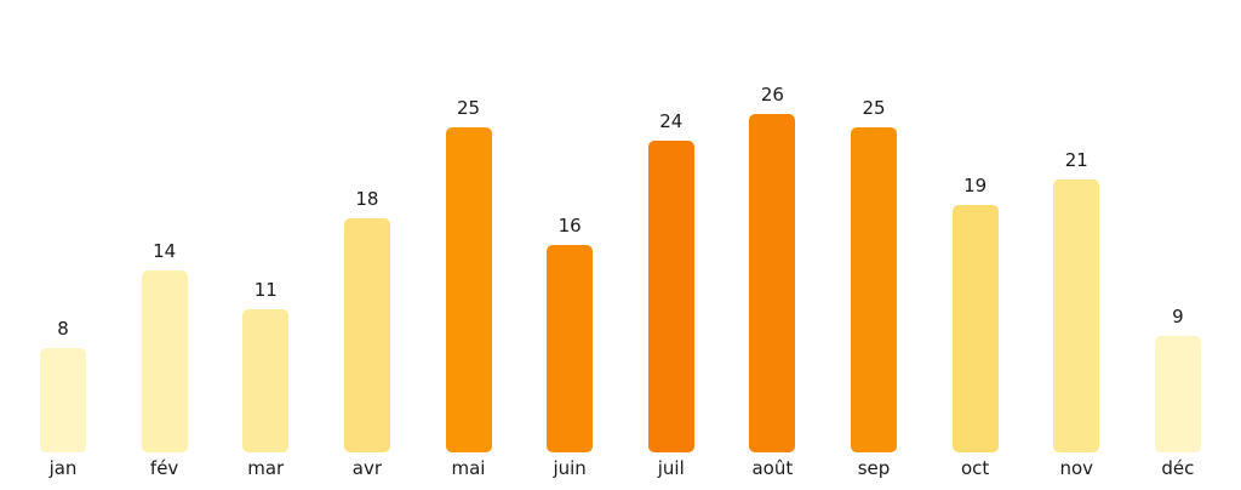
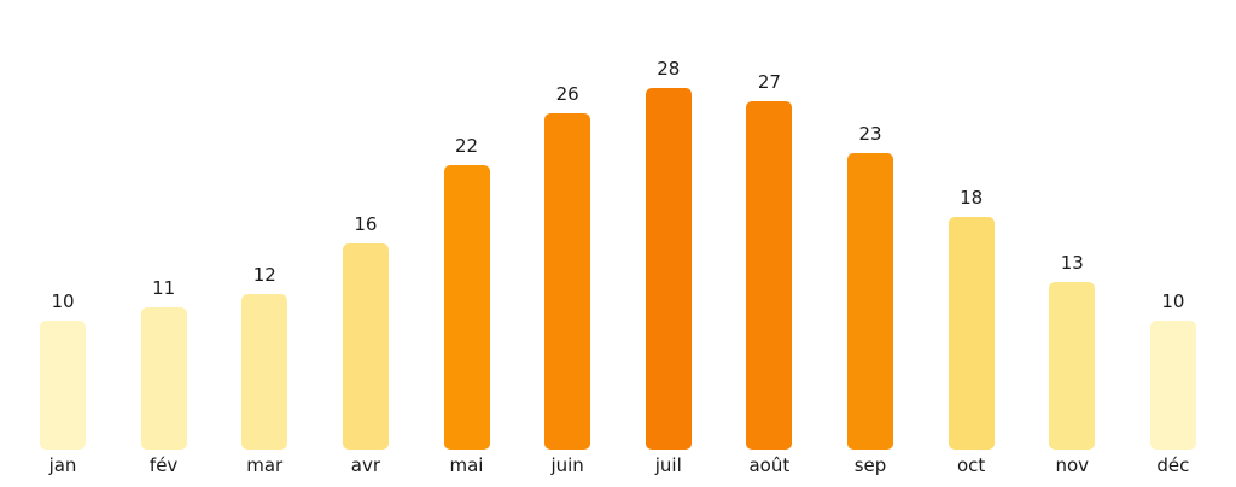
jan: 8 -> 10
fév: 14 -> 11
mar: 11 -> 12
avr: 18 -> 16
mai: 25 -> 22
juin: 16 -> 26
juil: 24 -> 28
août: 26 -> 27
sep: 25 -> 23
oct: 19 -> 18
nov: 21 -> 13
déc: 9 -> 10
